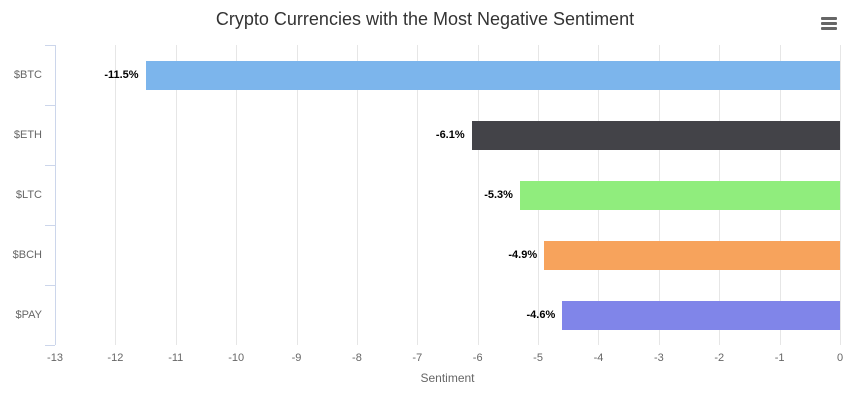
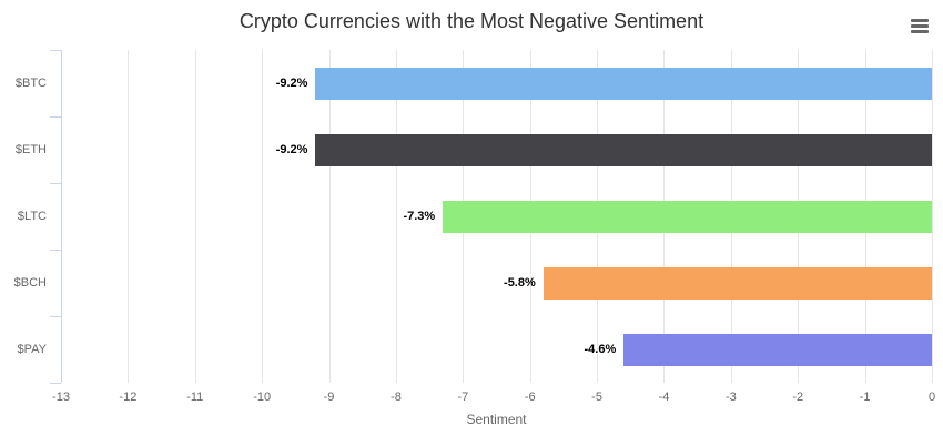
$BTC: -11.5% -> -9.2%
$ETH: -6.1% -> -9.2%
$LTC: -5.3% -> -7.3%
$BCH: -4.9% -> -5.8%
